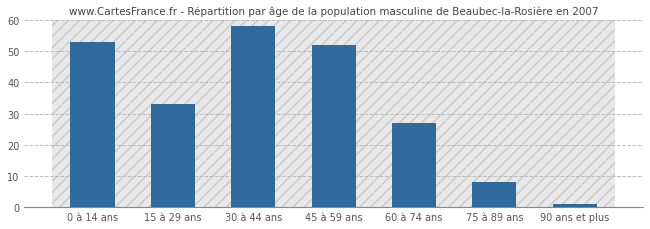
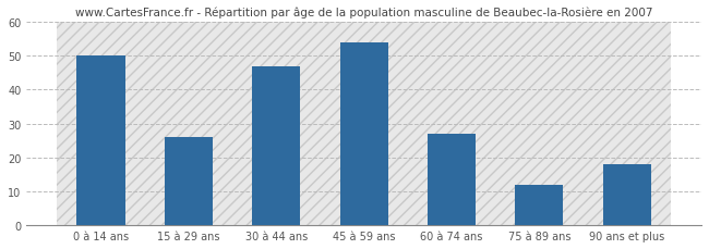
0 à 14 ans: 53 -> 50
15 à 29 ans: 33 -> 26
30 à 44 ans: 58 -> 47
45 à 59 ans: 52 -> 54
75 à 89 ans: 8 -> 12
90 ans et plus: 1 -> 18
